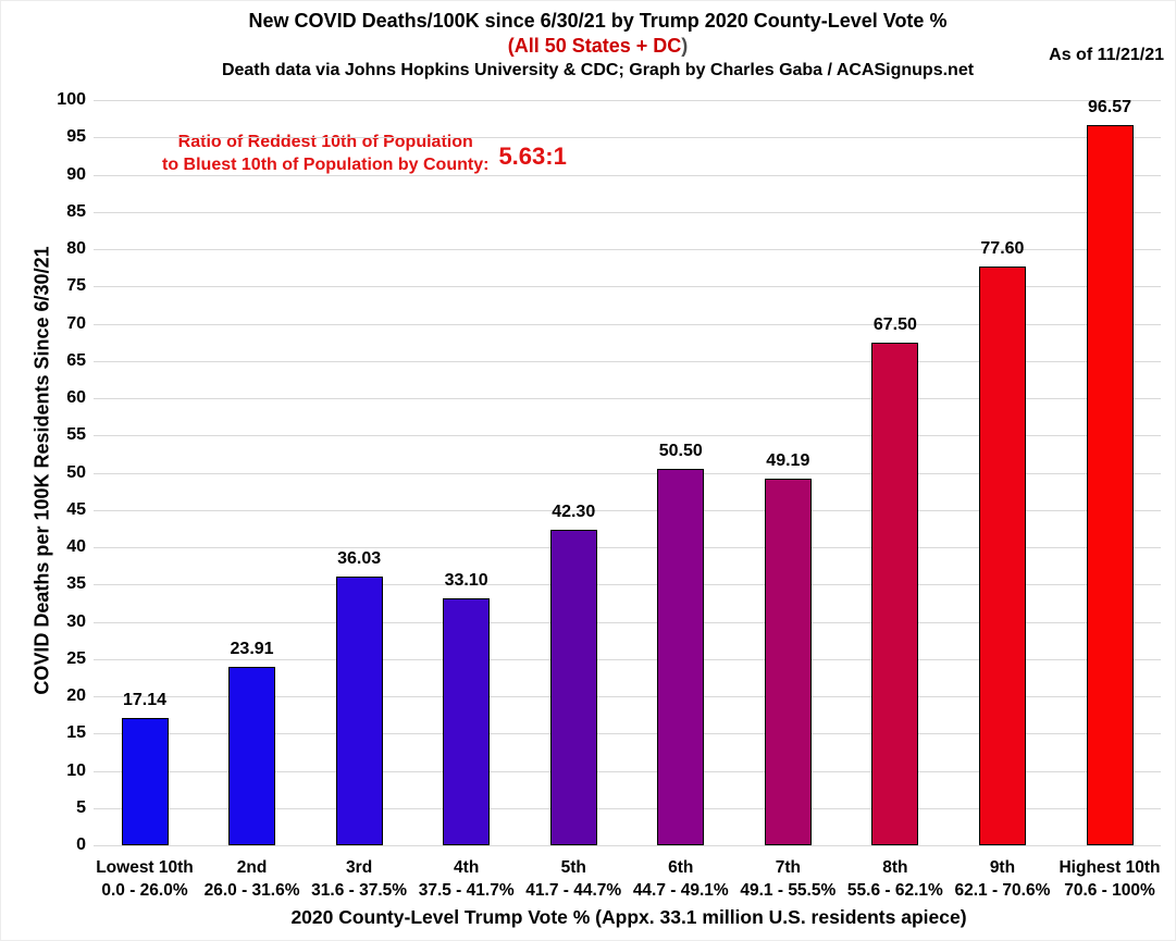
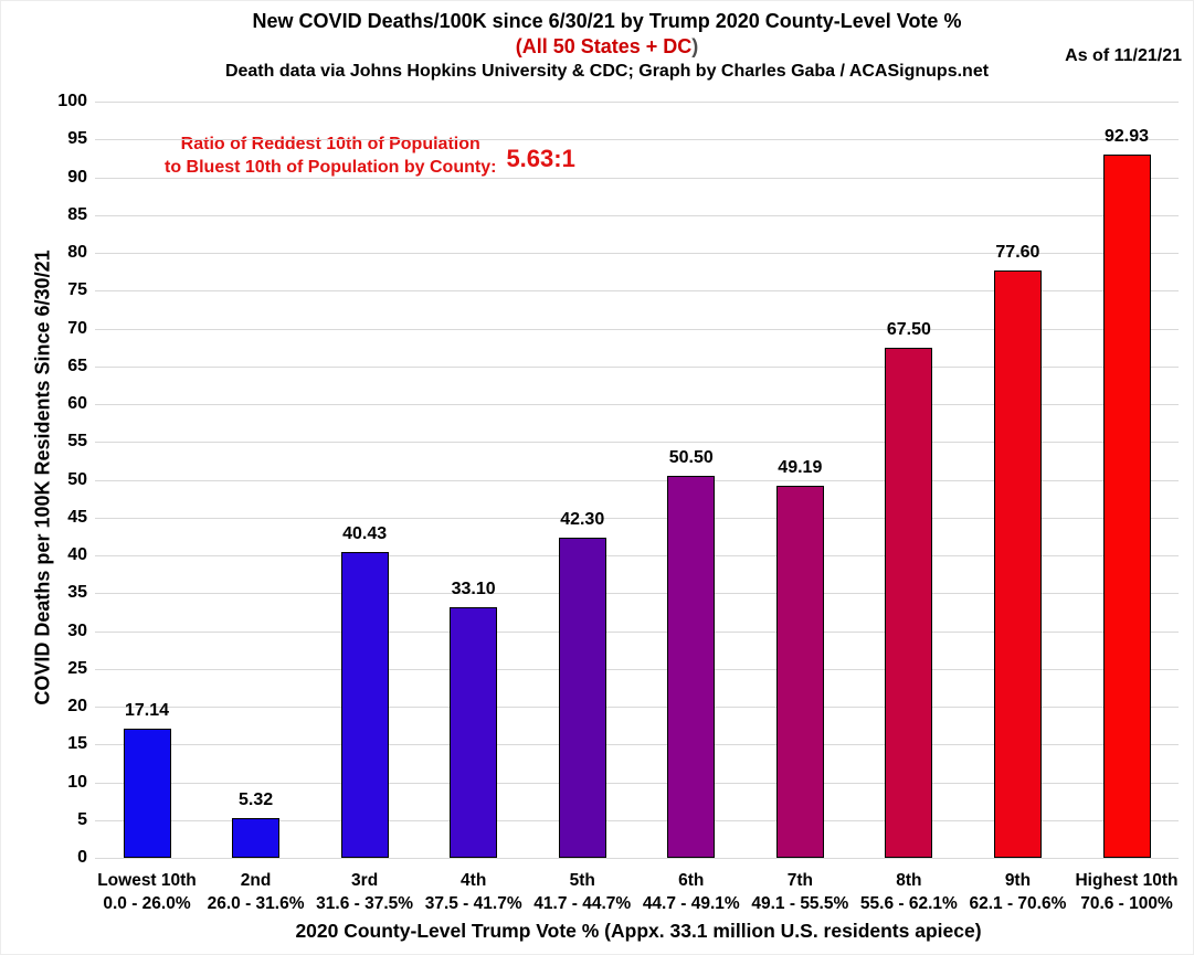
2nd: 23.91 -> 5.32
3rd: 36.03 -> 40.43
Highest 10th: 96.57 -> 92.93
